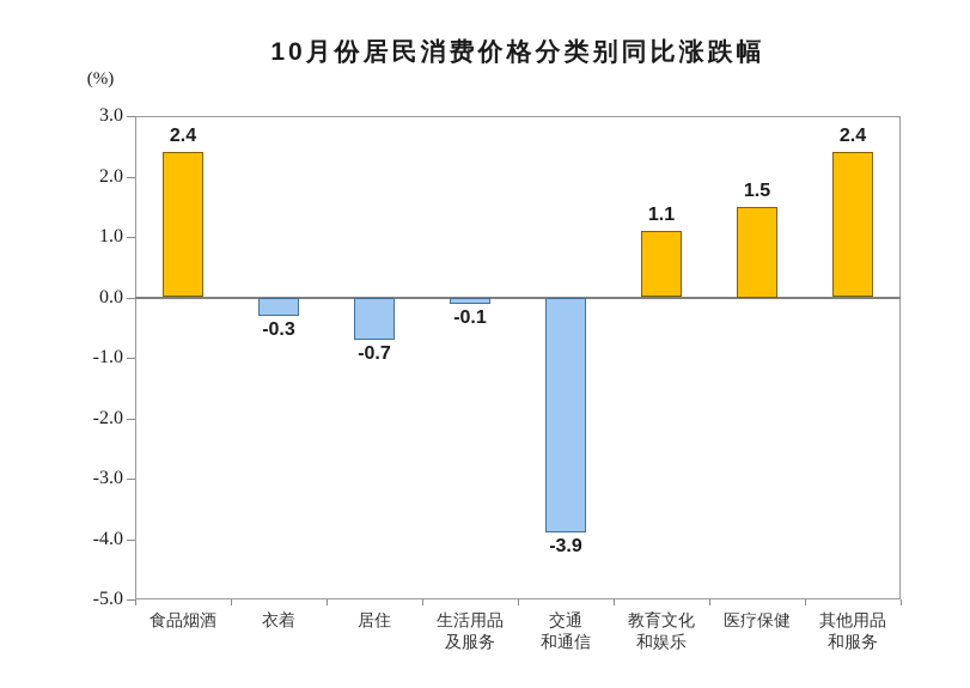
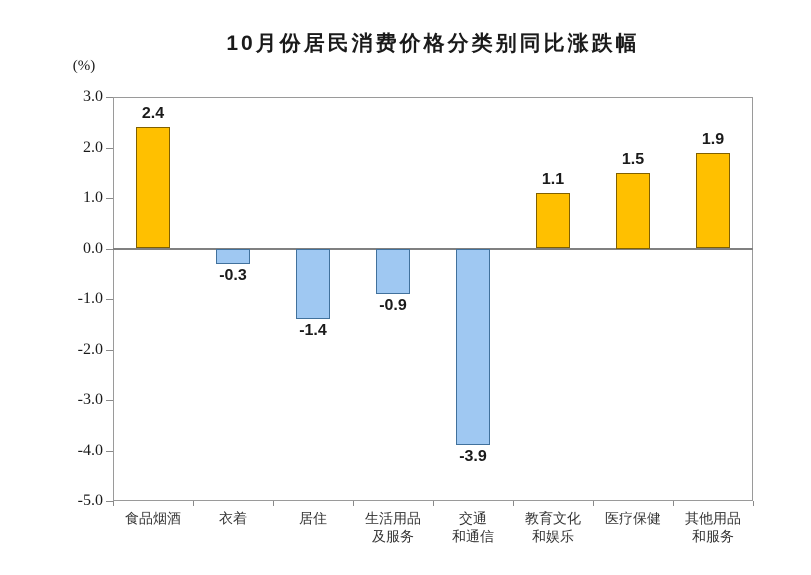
居住: -0.7 -> -1.4
生活用品 及服务: -0.1 -> -0.9
其他用品 和服务: 2.4 -> 1.9
